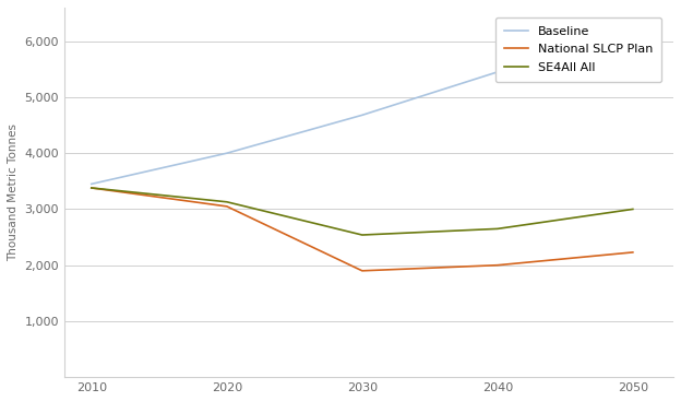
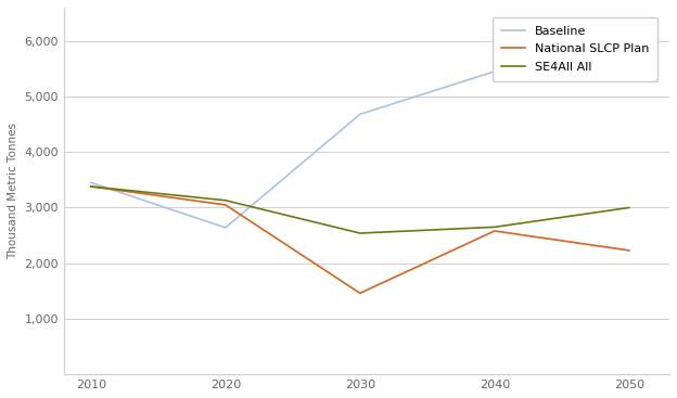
Baseline/2020: 4,000 -> 2,640
National SLCP Plan/2030: 1,900 -> 1,460
National SLCP Plan/2040: 2,000 -> 2,580
